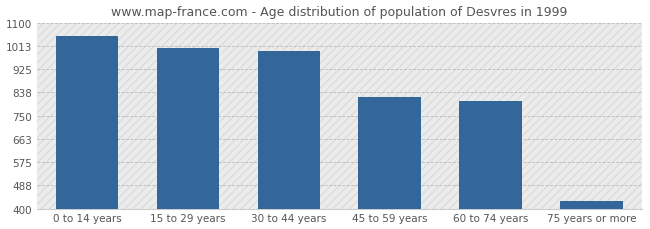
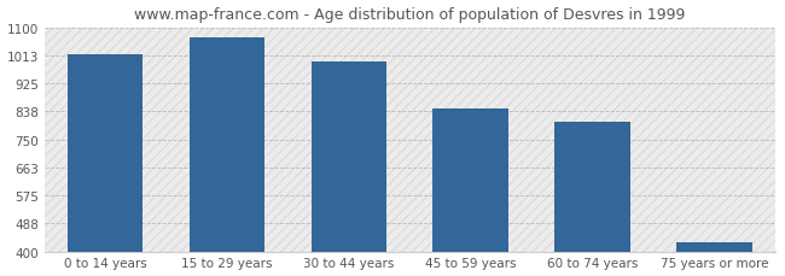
0 to 14 years: 1050 -> 1018
15 to 29 years: 1005 -> 1068
45 to 59 years: 820 -> 848
